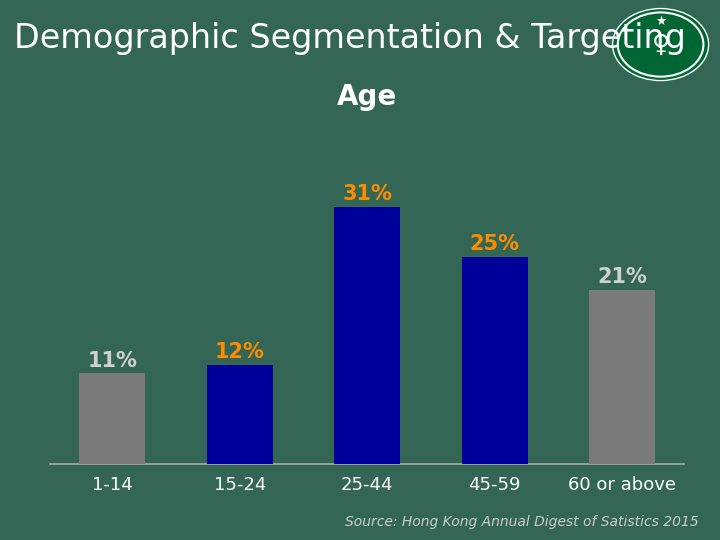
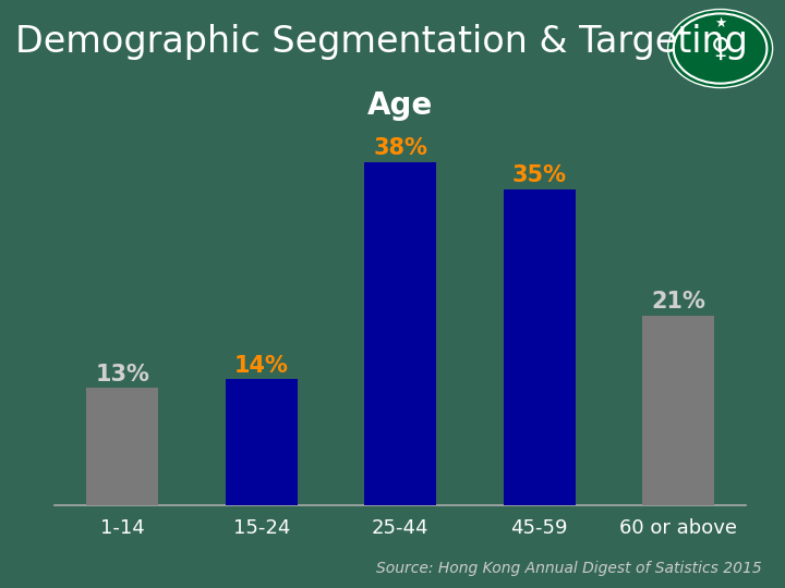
1-14: 11% -> 13%
15-24: 12% -> 14%
25-44: 31% -> 38%
45-59: 25% -> 35%
